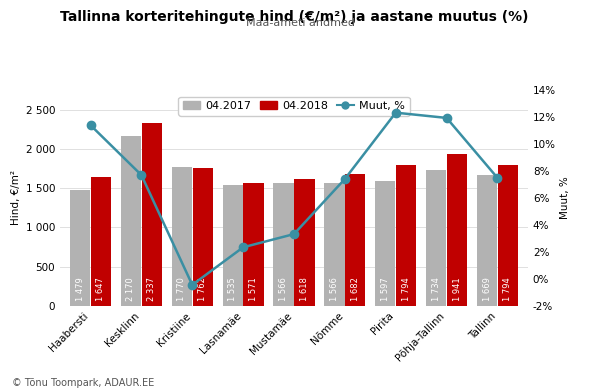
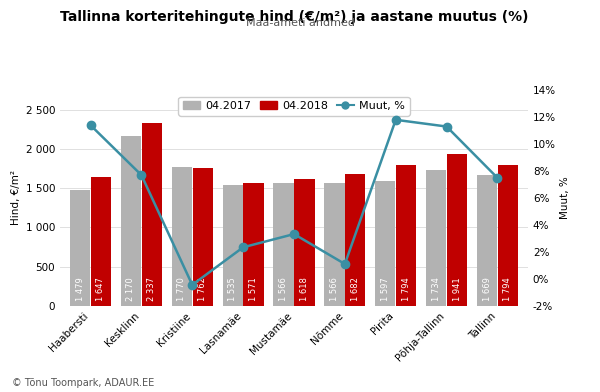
Muut, %/Nõmme: 7.4% -> 1.1%
Muut, %/Pirita: 12.3% -> 11.8%
Muut, %/Põhja-Tallinn: 11.9% -> 11.3%
